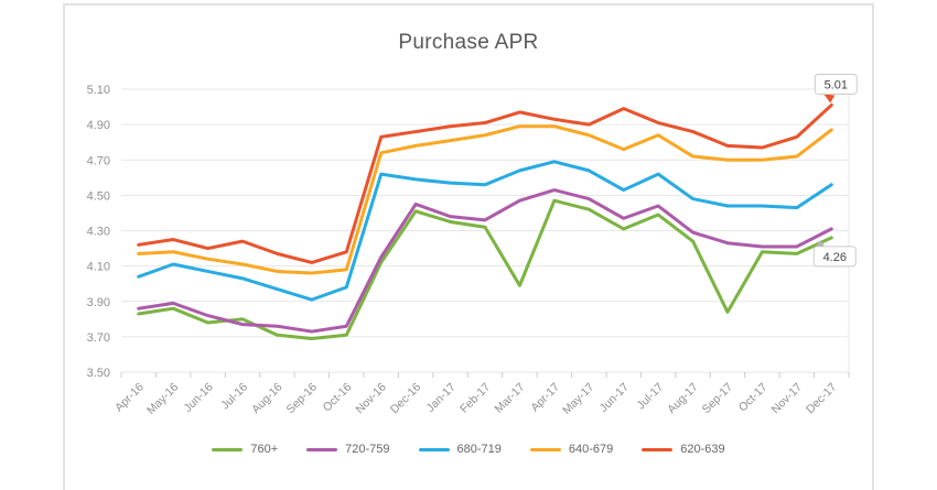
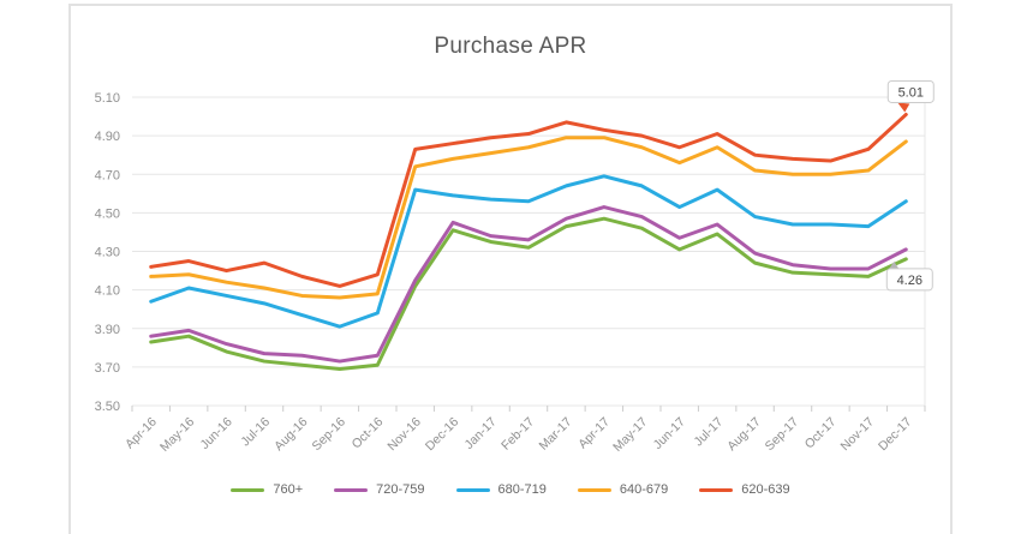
760+/Jul-16: 3.80 -> 3.73
760+/Mar-17: 3.99 -> 4.43
620-639/Jun-17: 4.99 -> 4.84
620-639/Aug-17: 4.86 -> 4.80
760+/Sep-17: 3.84 -> 4.19
